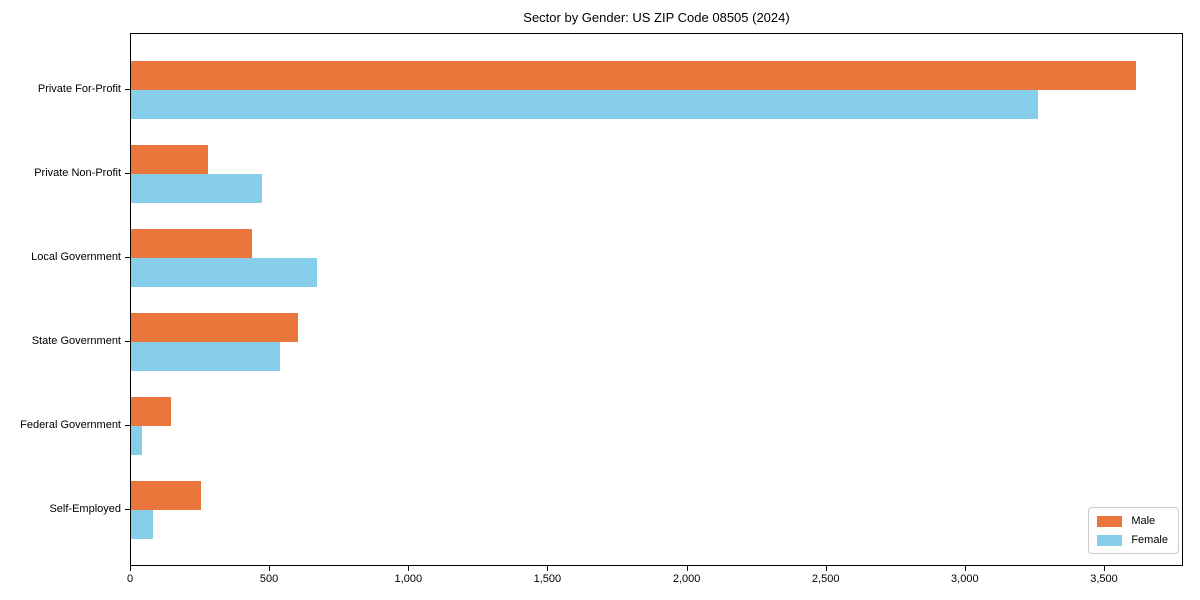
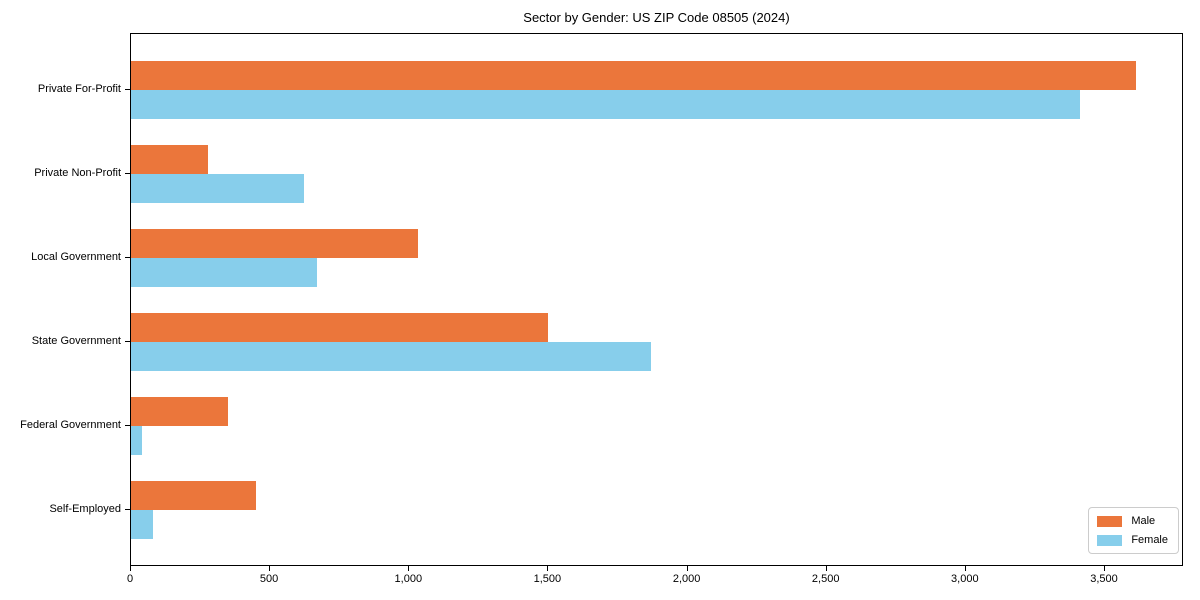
Female/Private For-Profit: 3260 -> 3410
Female/Private Non-Profit: 470 -> 620
Male/Local Government: 440 -> 1030
Male/State Government: 600 -> 1500
Female/State Government: 540 -> 1870
Male/Federal Government: 140 -> 350
Male/Self-Employed: 250 -> 450
